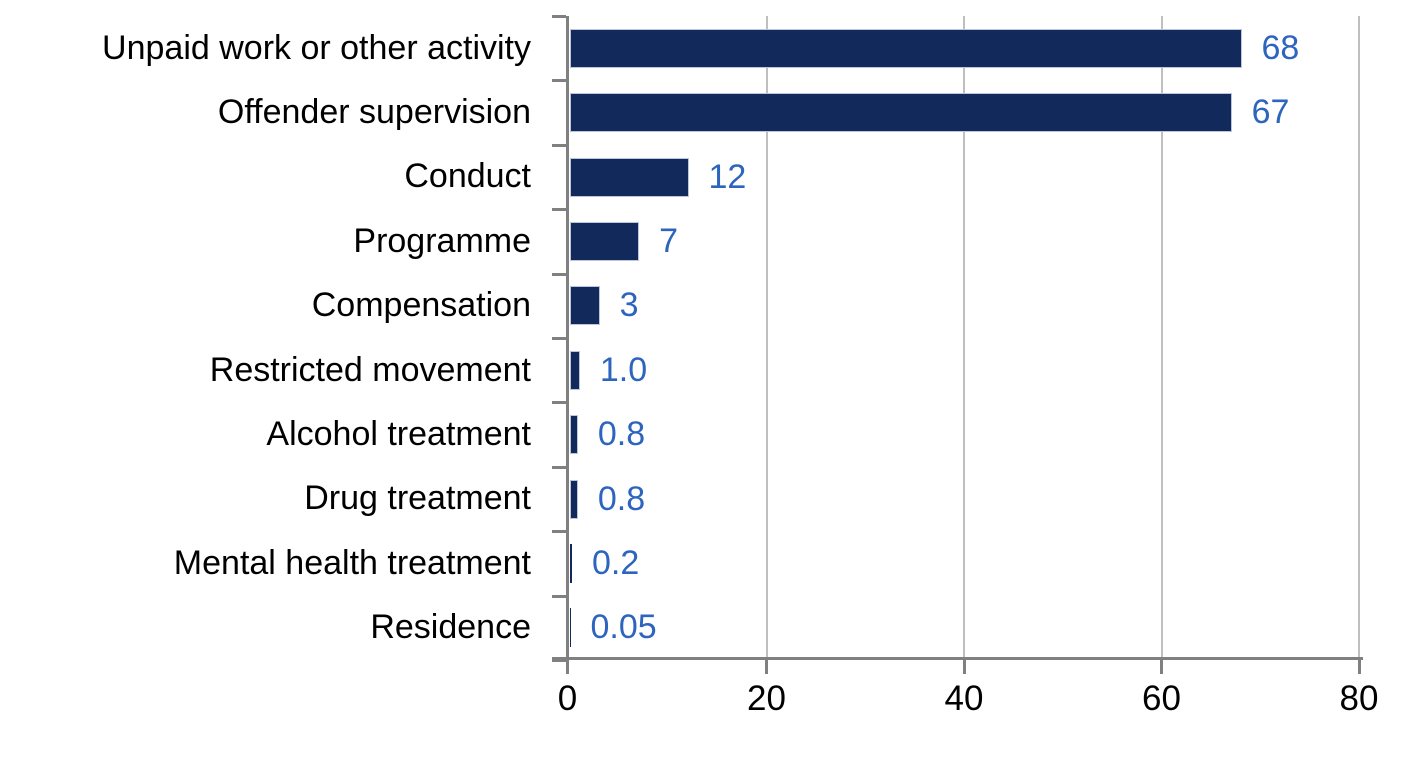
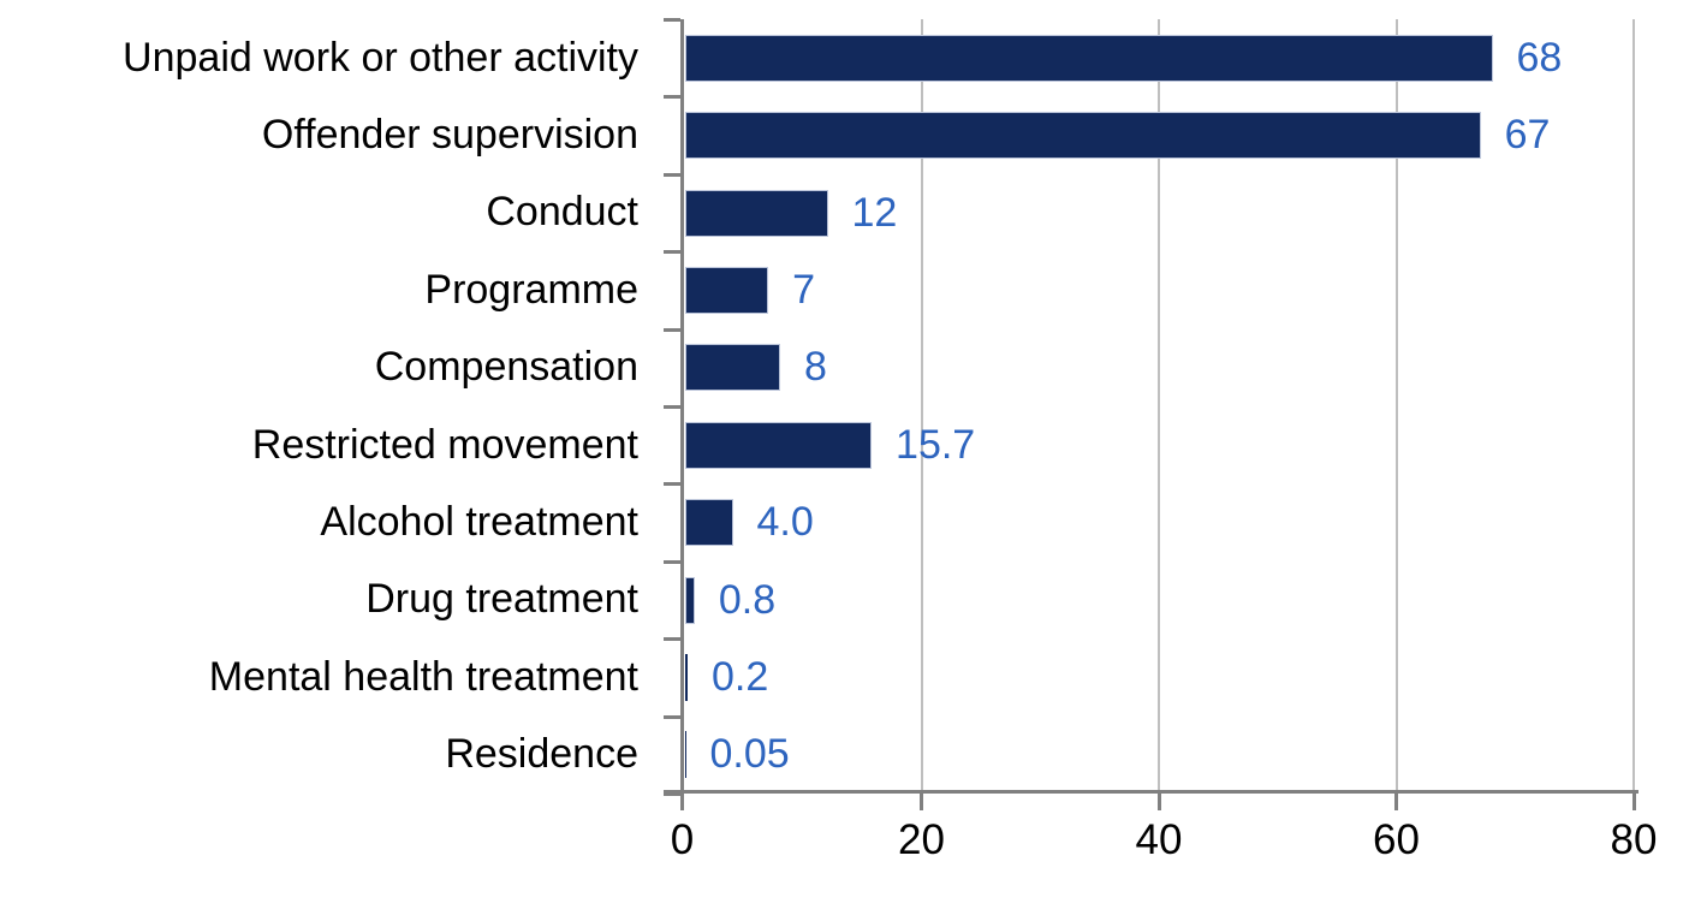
Compensation: 3 -> 8
Restricted movement: 1.0 -> 15.7
Alcohol treatment: 0.8 -> 4.0
